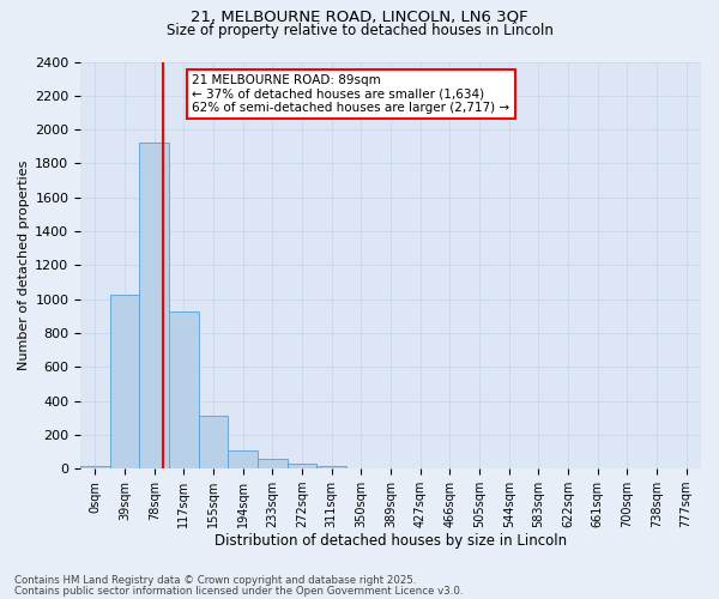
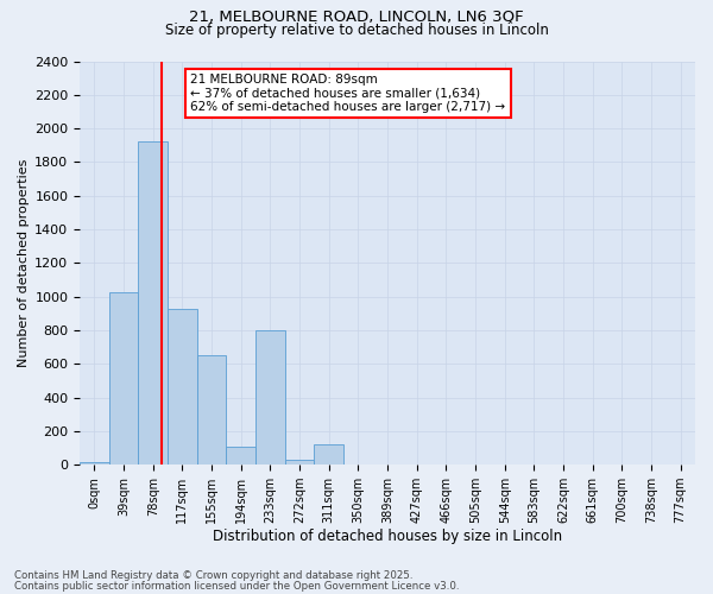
155sqm: 310 -> 650
233sqm: 60 -> 800
311sqm: 20 -> 120
